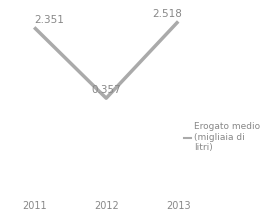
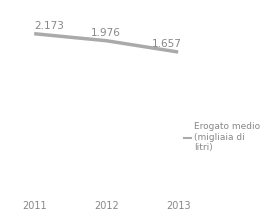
2011: 2.351 -> 2.173
2012: 0.357 -> 1.976
2013: 2.518 -> 1.657
